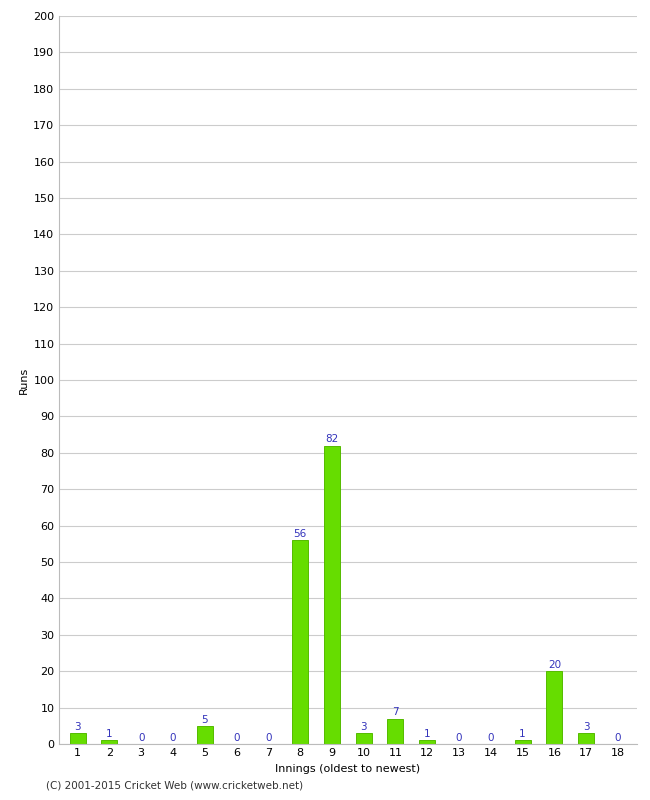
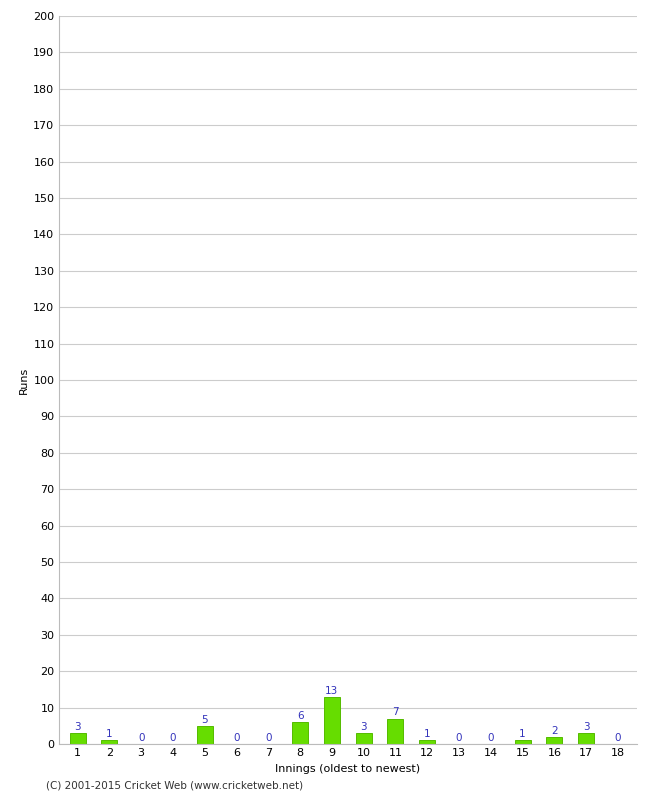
8: 56 -> 6
9: 82 -> 13
16: 20 -> 2
